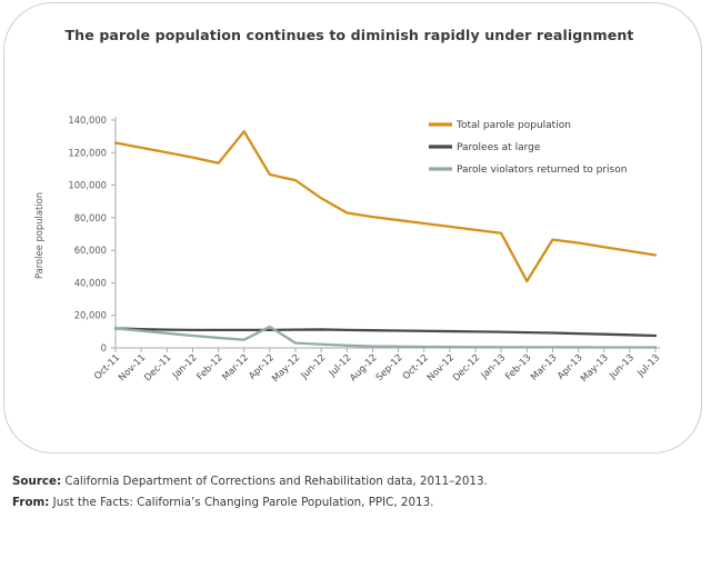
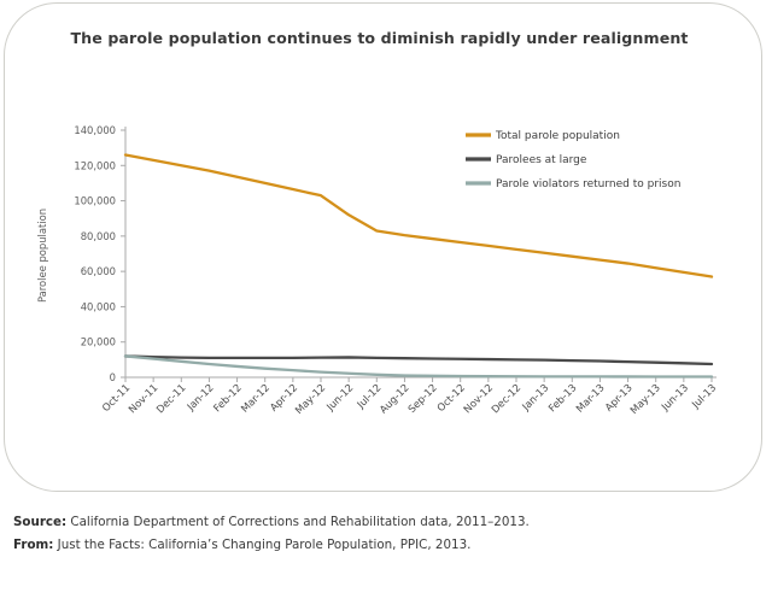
Total parole population/Mar-12: 133000 -> 110000
Parole violators returned to prison/Apr-12: 13000 -> 4000
Total parole population/Feb-13: 41000 -> 68000
